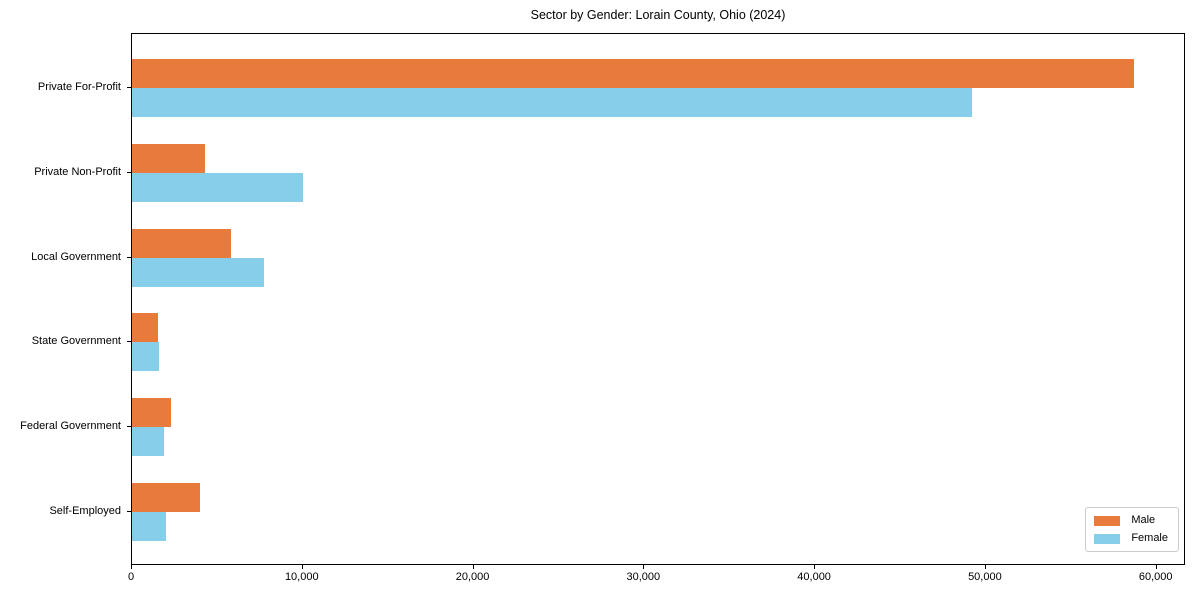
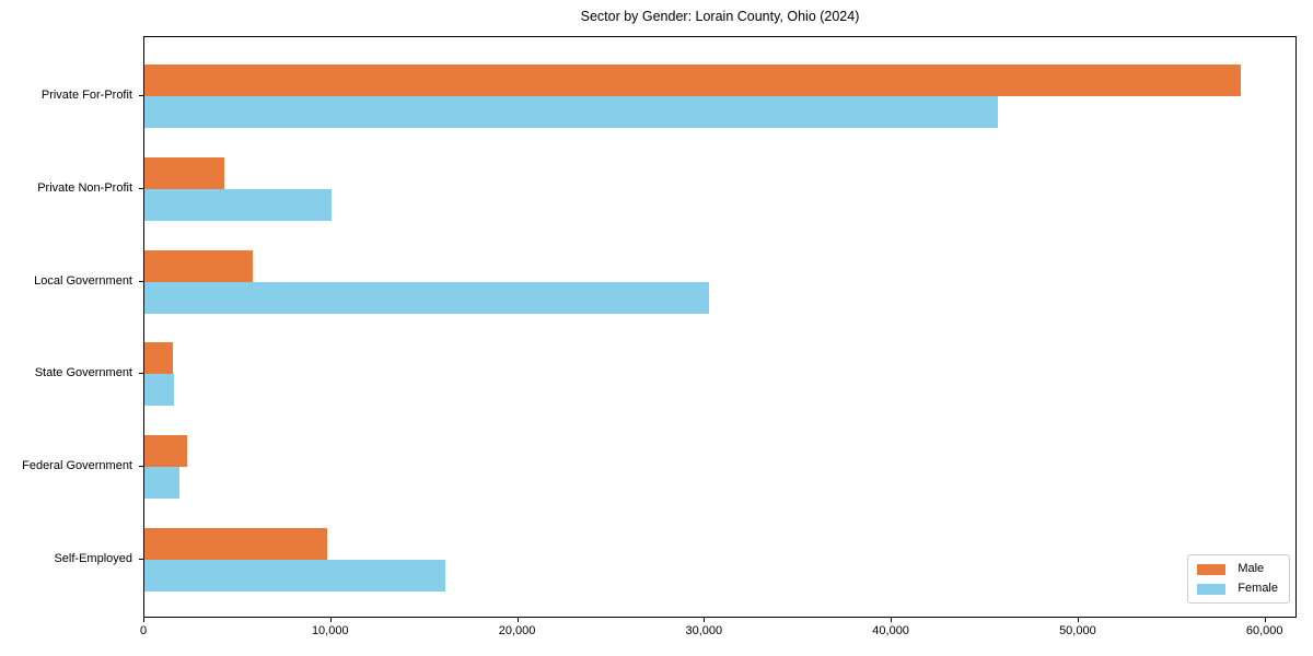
Female/Private For-Profit: 49200 -> 45700
Female/Local Government: 7700 -> 30200
Male/Self-Employed: 4000 -> 9800
Female/Self-Employed: 2000 -> 16100
